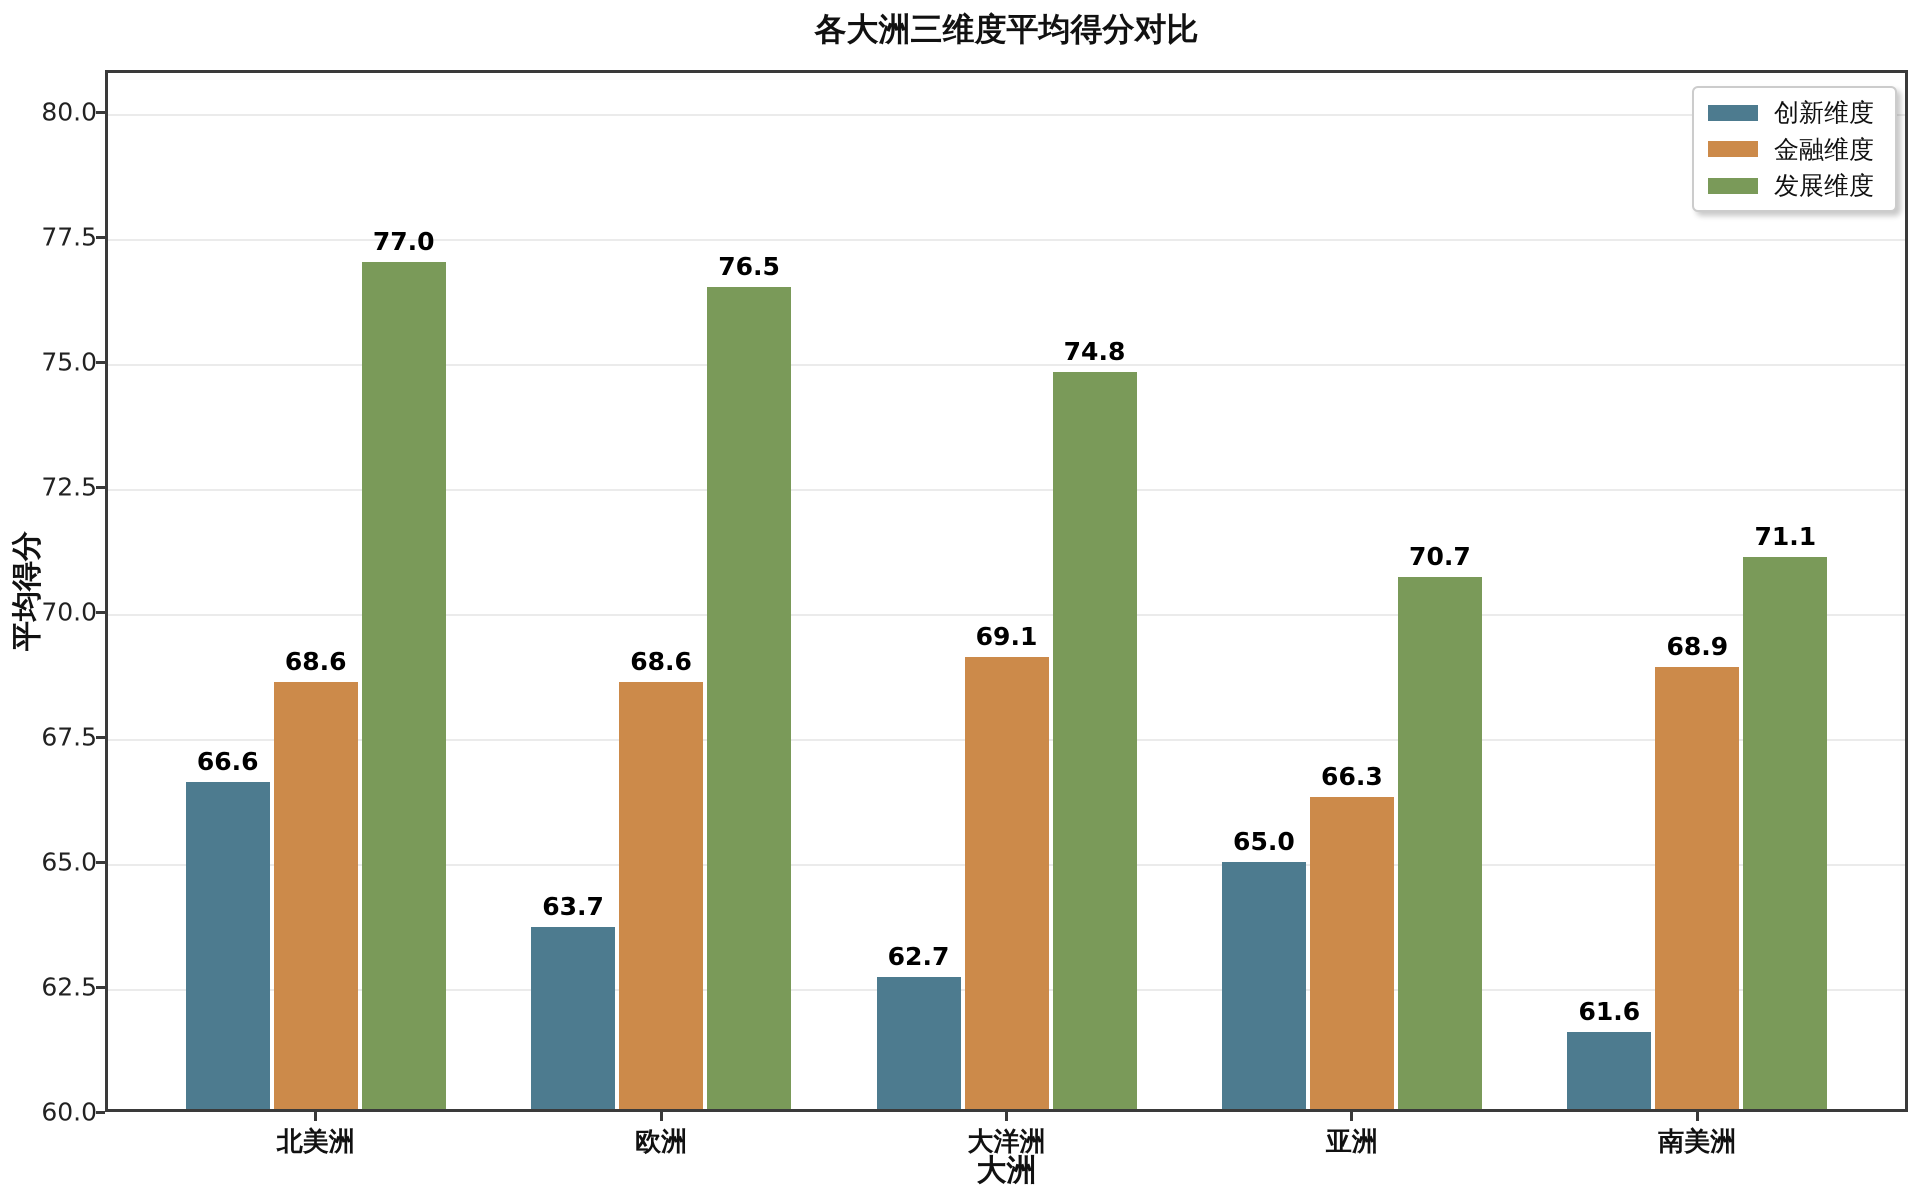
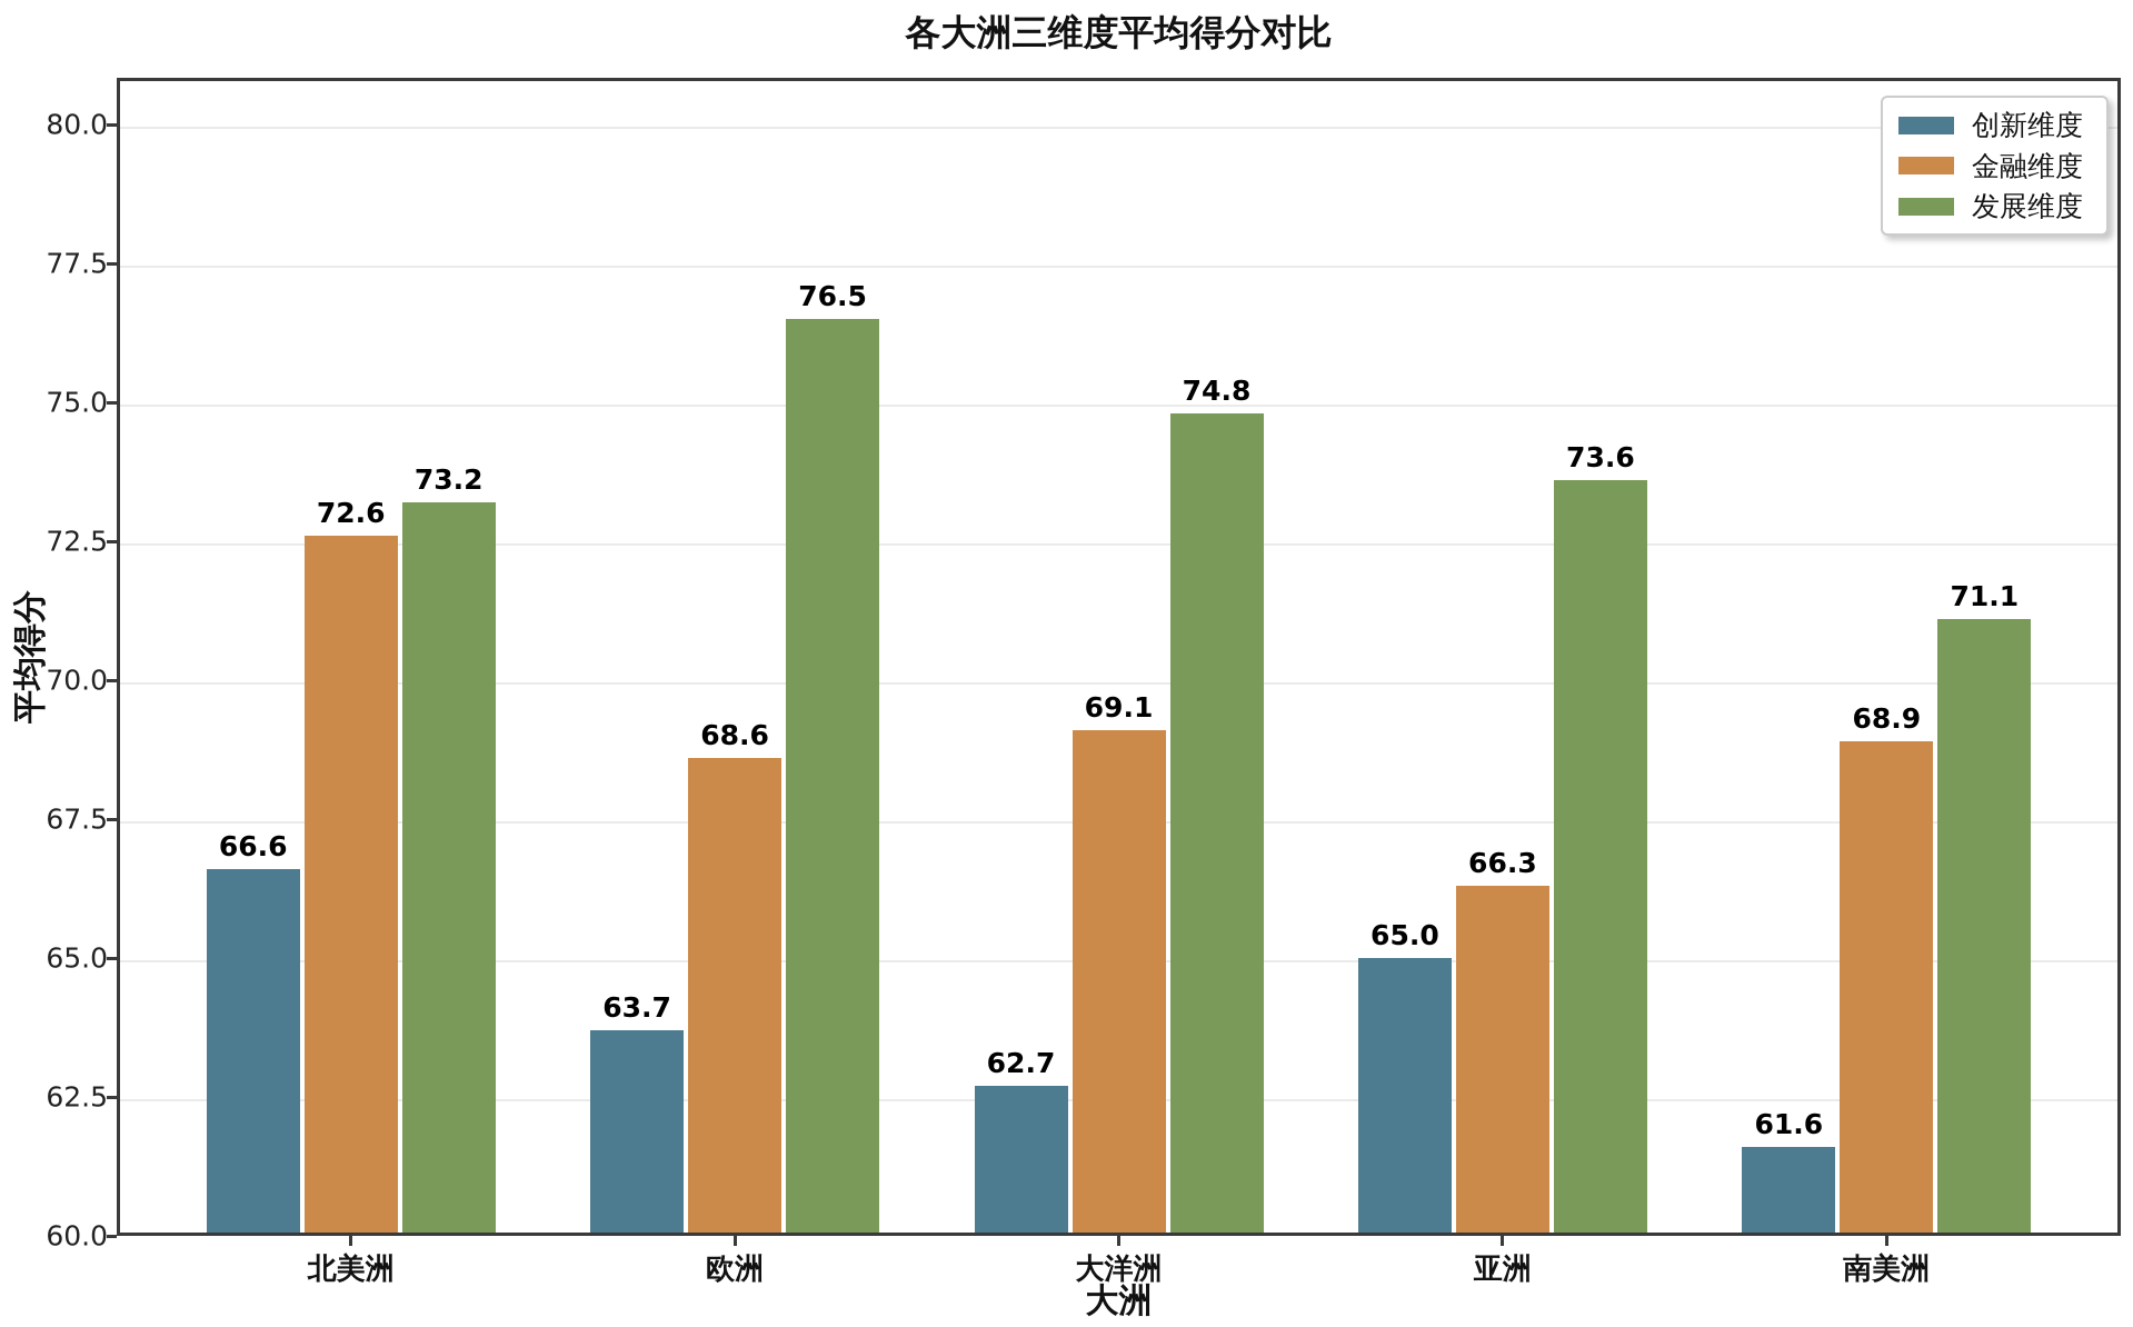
金融维度/北美洲: 68.6 -> 72.6
发展维度/北美洲: 77.0 -> 73.2
发展维度/亚洲: 70.7 -> 73.6
